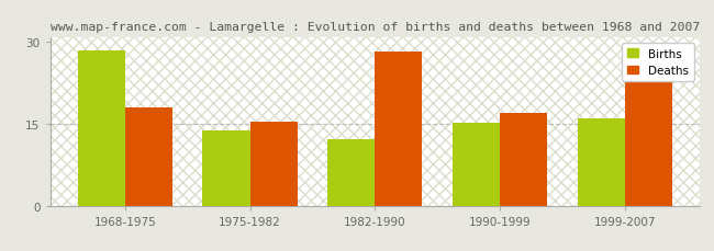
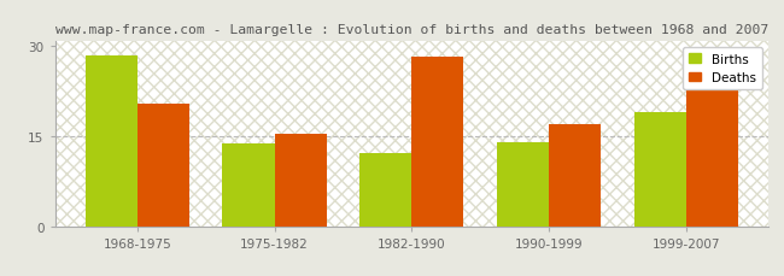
Deaths/1968-1975: 18.0 -> 20.5
Births/1990-1999: 15.3 -> 14.0
Births/1999-2007: 16.1 -> 19.0
